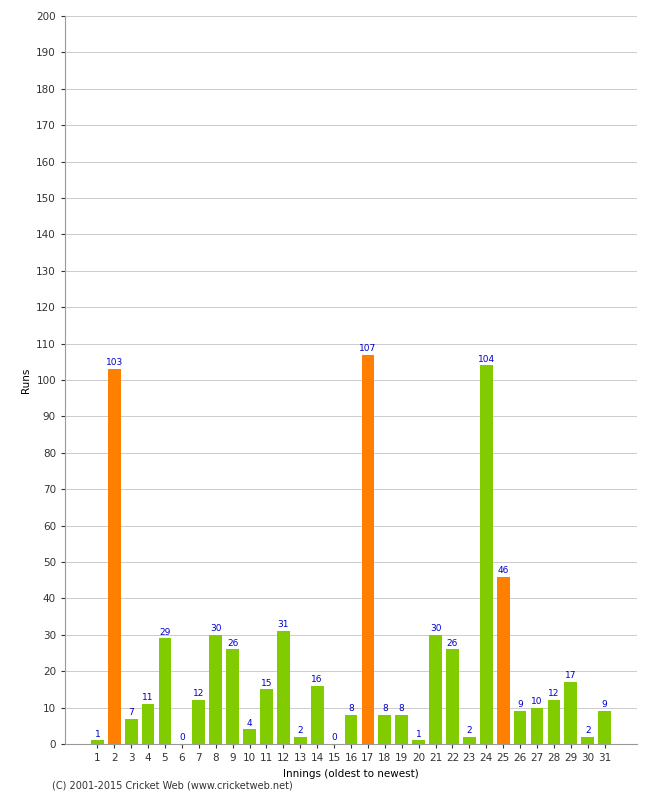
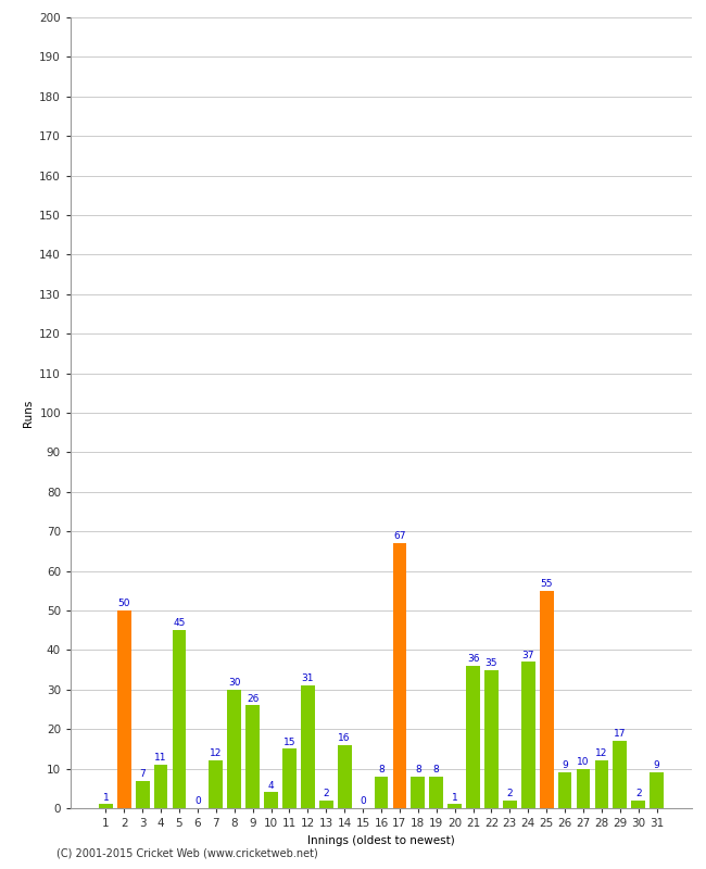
2: 103 -> 50
5: 29 -> 45
17: 107 -> 67
21: 30 -> 36
22: 26 -> 35
24: 104 -> 37
25: 46 -> 55
